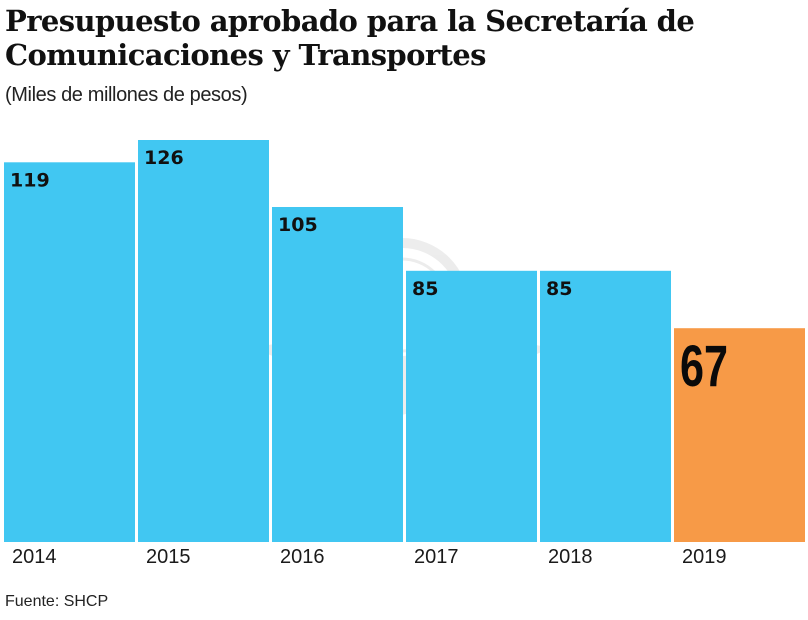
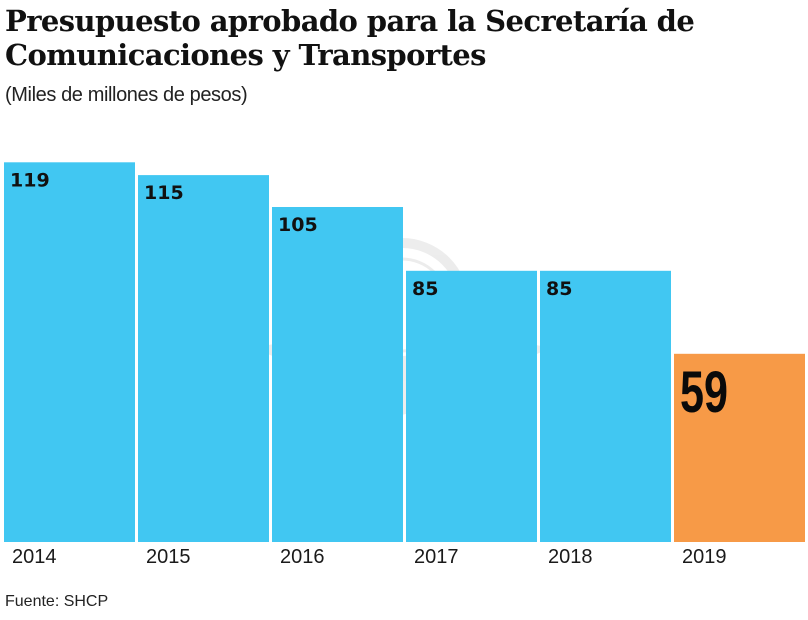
2015: 126 -> 115
2019: 67 -> 59
